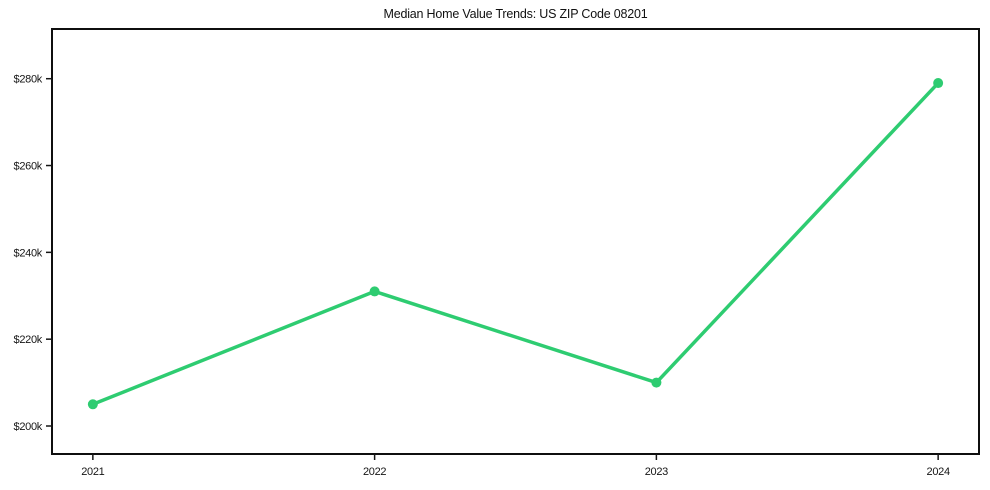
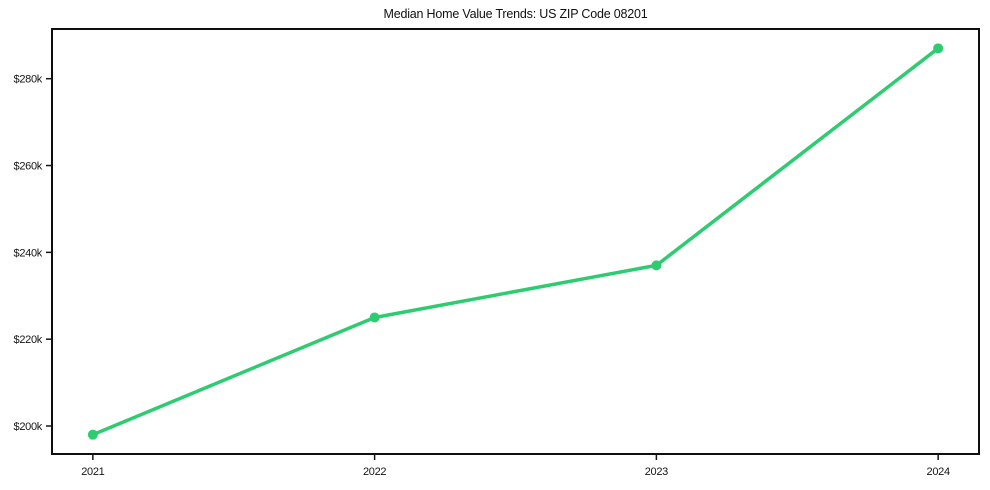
2021: $205k -> $198k
2022: $231k -> $225k
2023: $210k -> $237k
2024: $279k -> $287k
